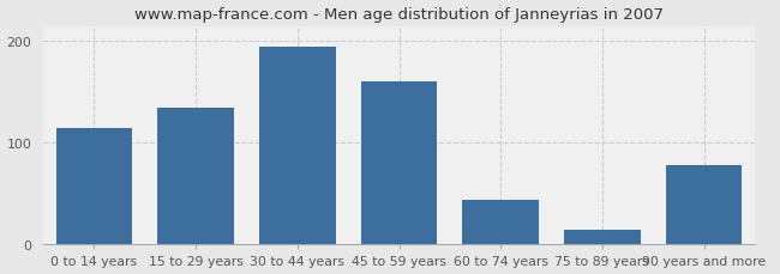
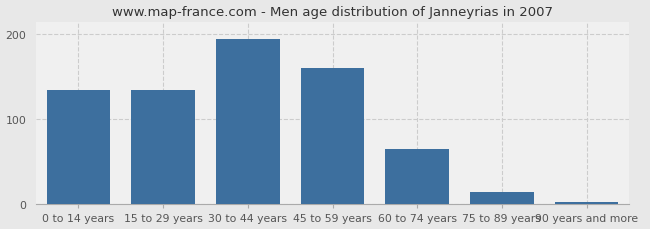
0 to 14 years: 114 -> 135
60 to 74 years: 44 -> 65
90 years and more: 78 -> 3
